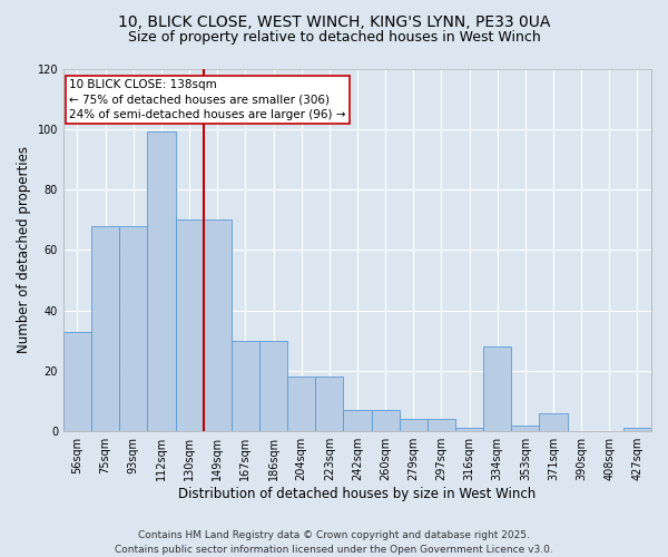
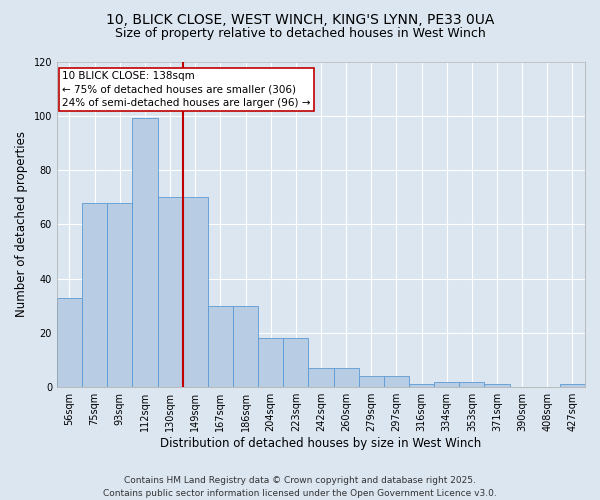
334sqm: 28 -> 2
371sqm: 6 -> 1
